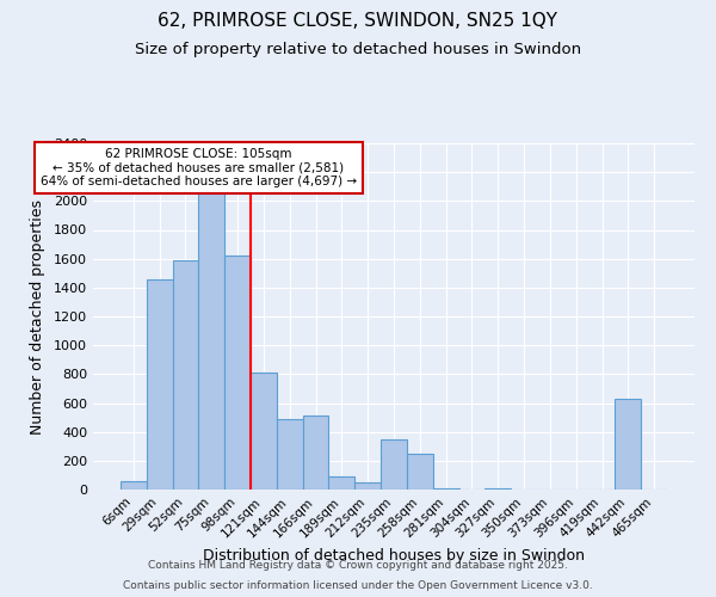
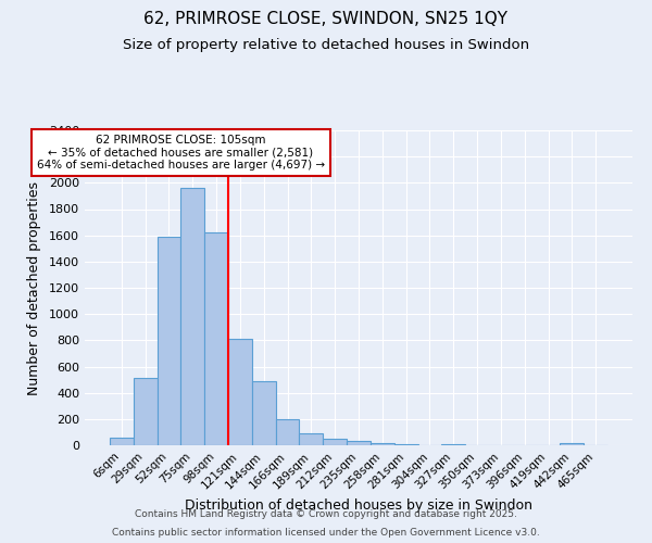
29sqm: 1460 -> 510
75sqm: 2060 -> 1960
166sqm: 510 -> 200
235sqm: 350 -> 30
258sqm: 250 -> 20
442sqm: 630 -> 20
